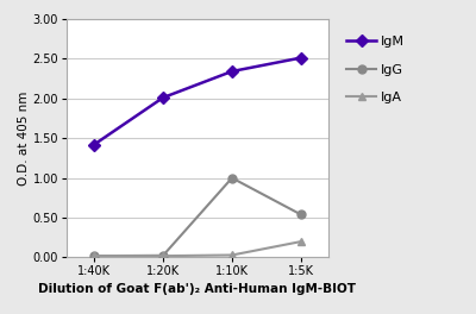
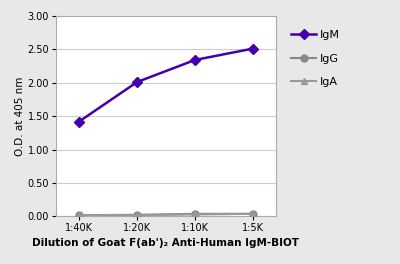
IgG/1:10K: 1.00 -> 0.04
IgG/1:5K: 0.54 -> 0.04
IgA/1:5K: 0.20 -> 0.04
